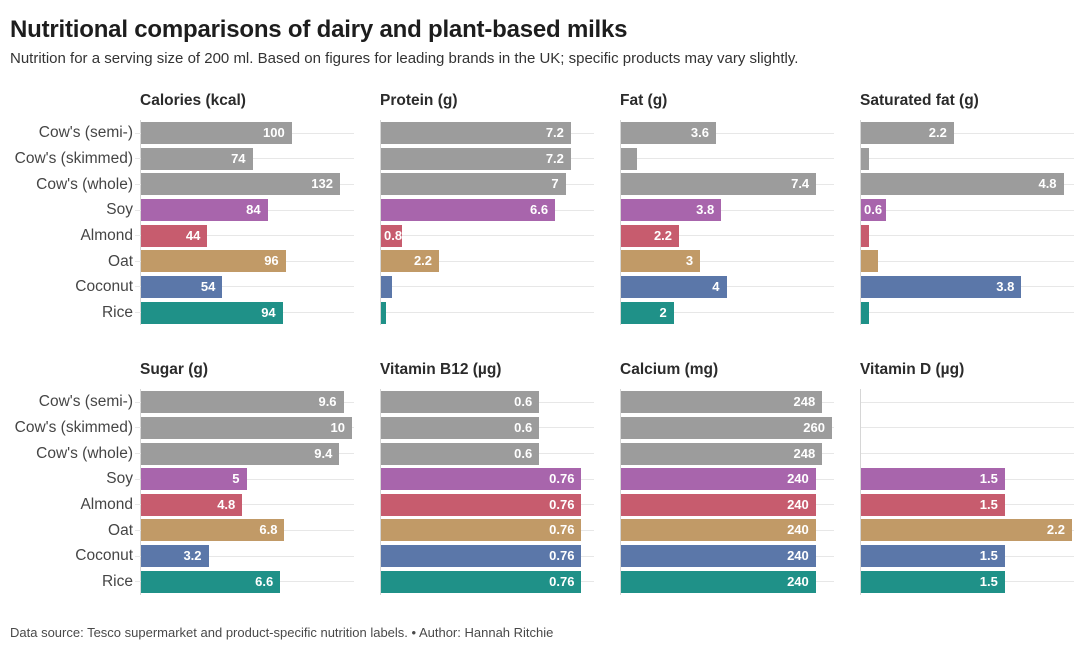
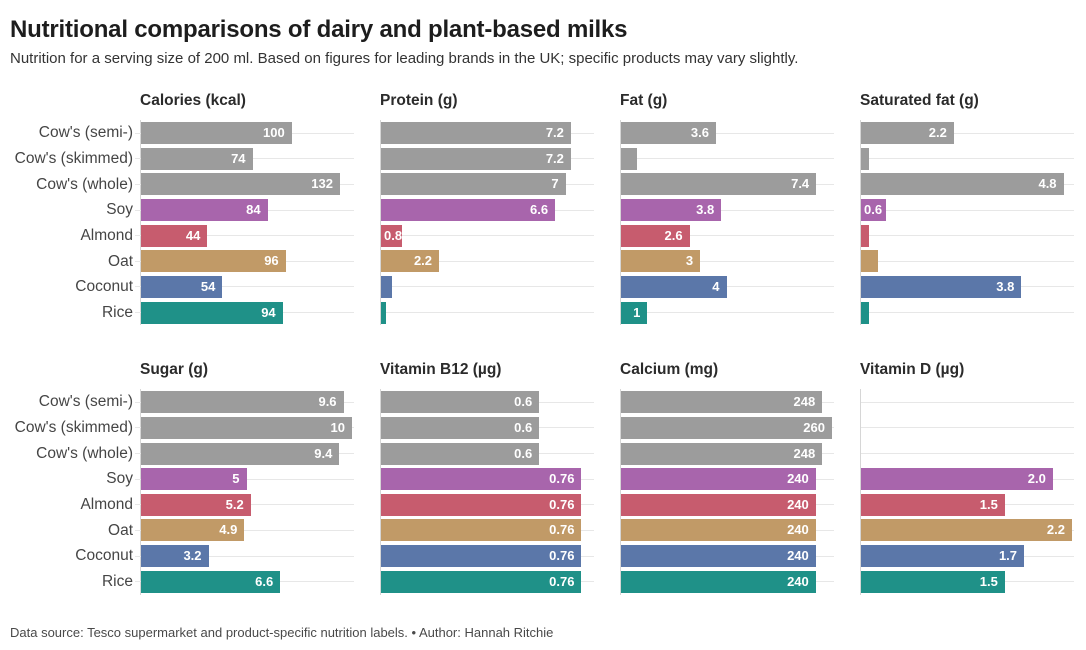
Fat (g)/Almond: 2.2 -> 2.6
Fat (g)/Rice: 2 -> 1
Sugar (g)/Almond: 4.8 -> 5.2
Sugar (g)/Oat: 6.8 -> 4.9
Vitamin D (µg)/Soy: 1.5 -> 2.0
Vitamin D (µg)/Coconut: 1.5 -> 1.7
